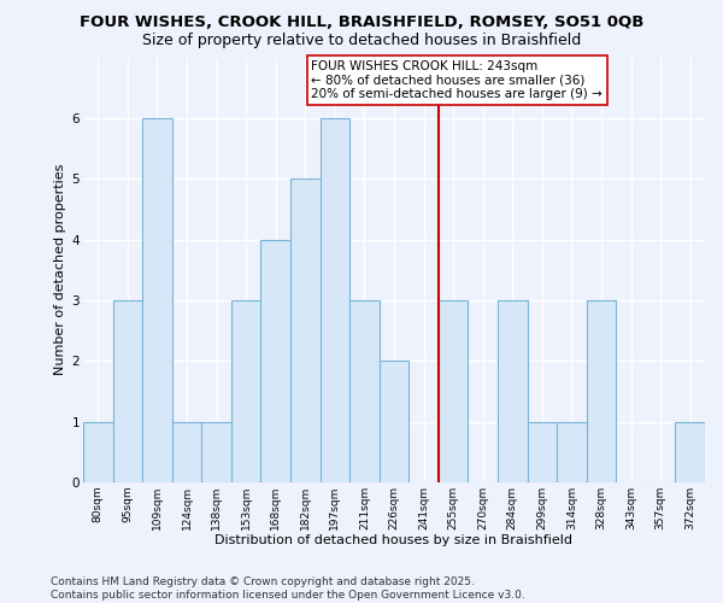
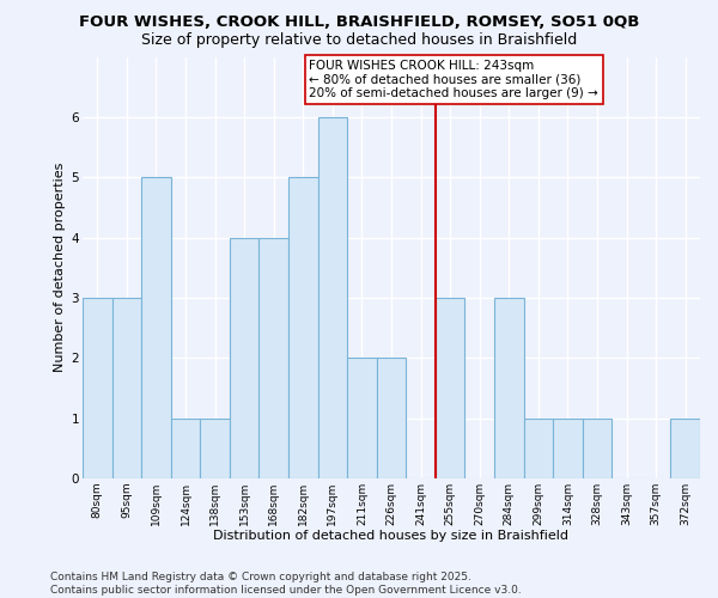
80sqm: 1 -> 3
109sqm: 6 -> 5
153sqm: 3 -> 4
211sqm: 3 -> 2
328sqm: 3 -> 1
